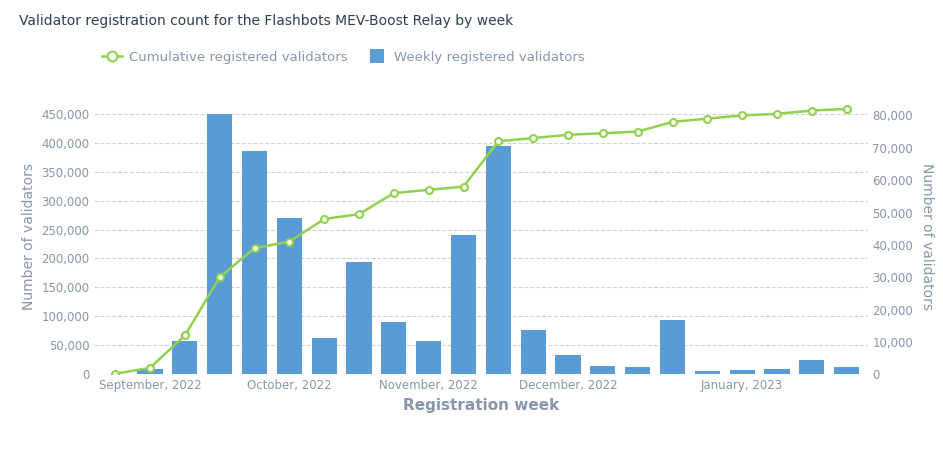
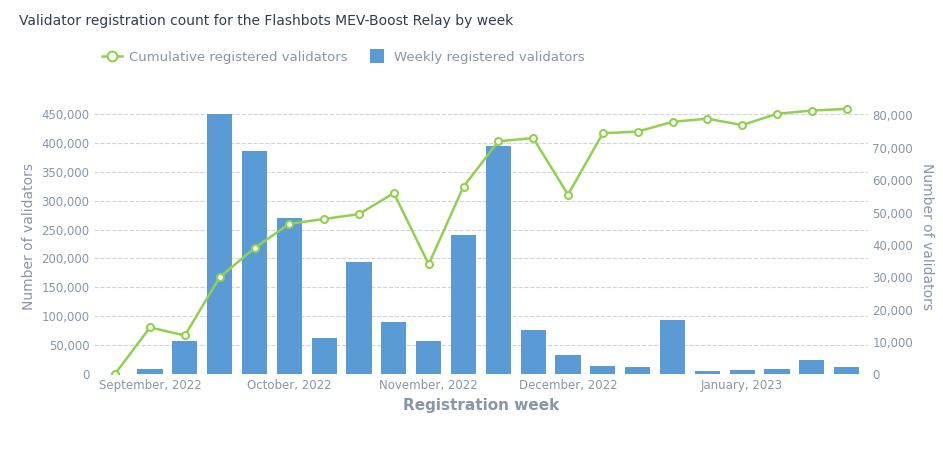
Cumulative registered validators/September, 2022: 2,000 -> 14,500
Cumulative registered validators/October, 2022: 41,000 -> 46,500
Cumulative registered validators/November, 2022: 57,000 -> 34,000
Cumulative registered validators/December, 2022: 74,000 -> 55,500
Cumulative registered validators/January, 2023: 80,000 -> 77,000
